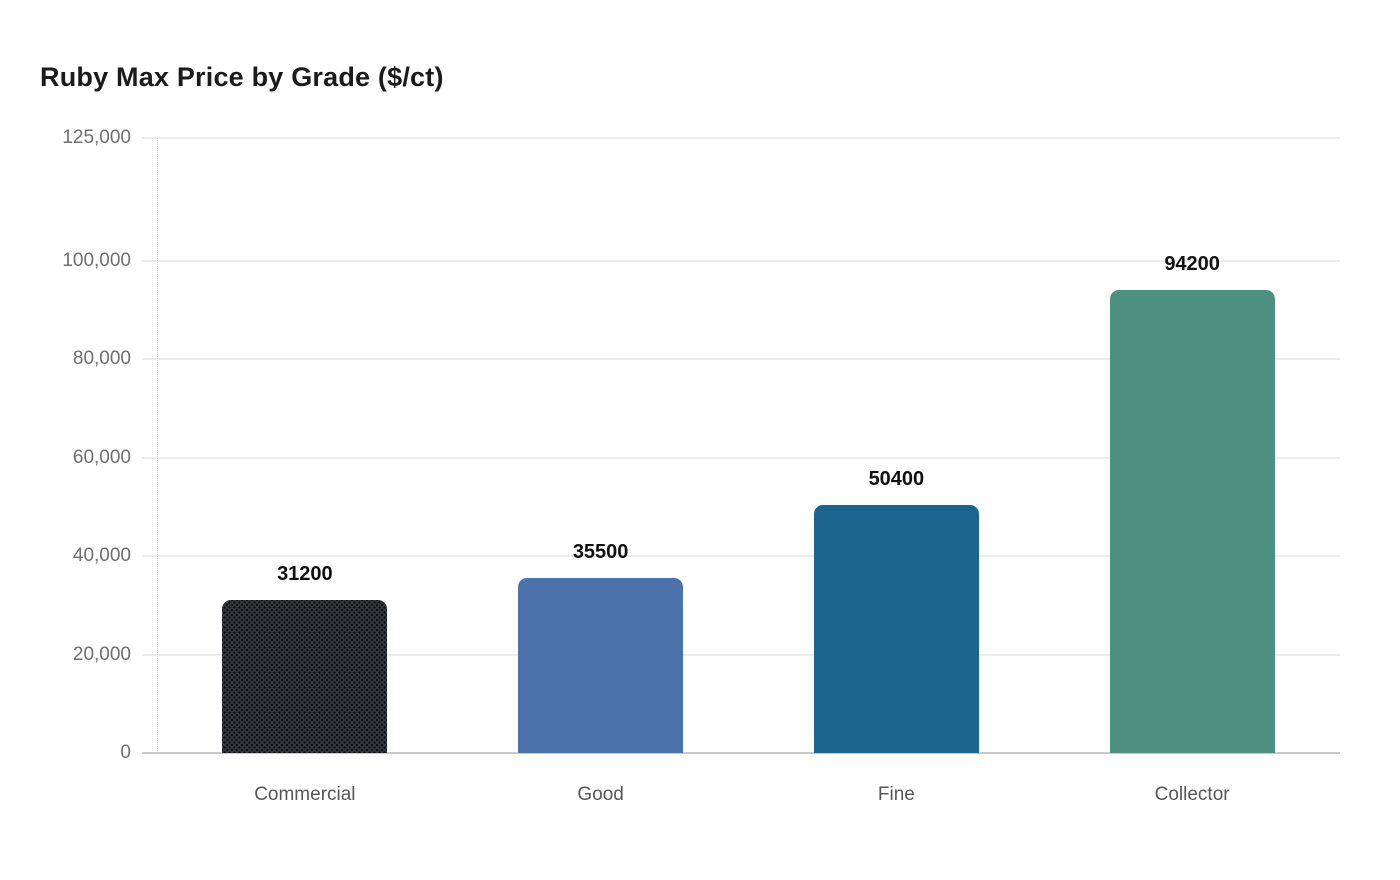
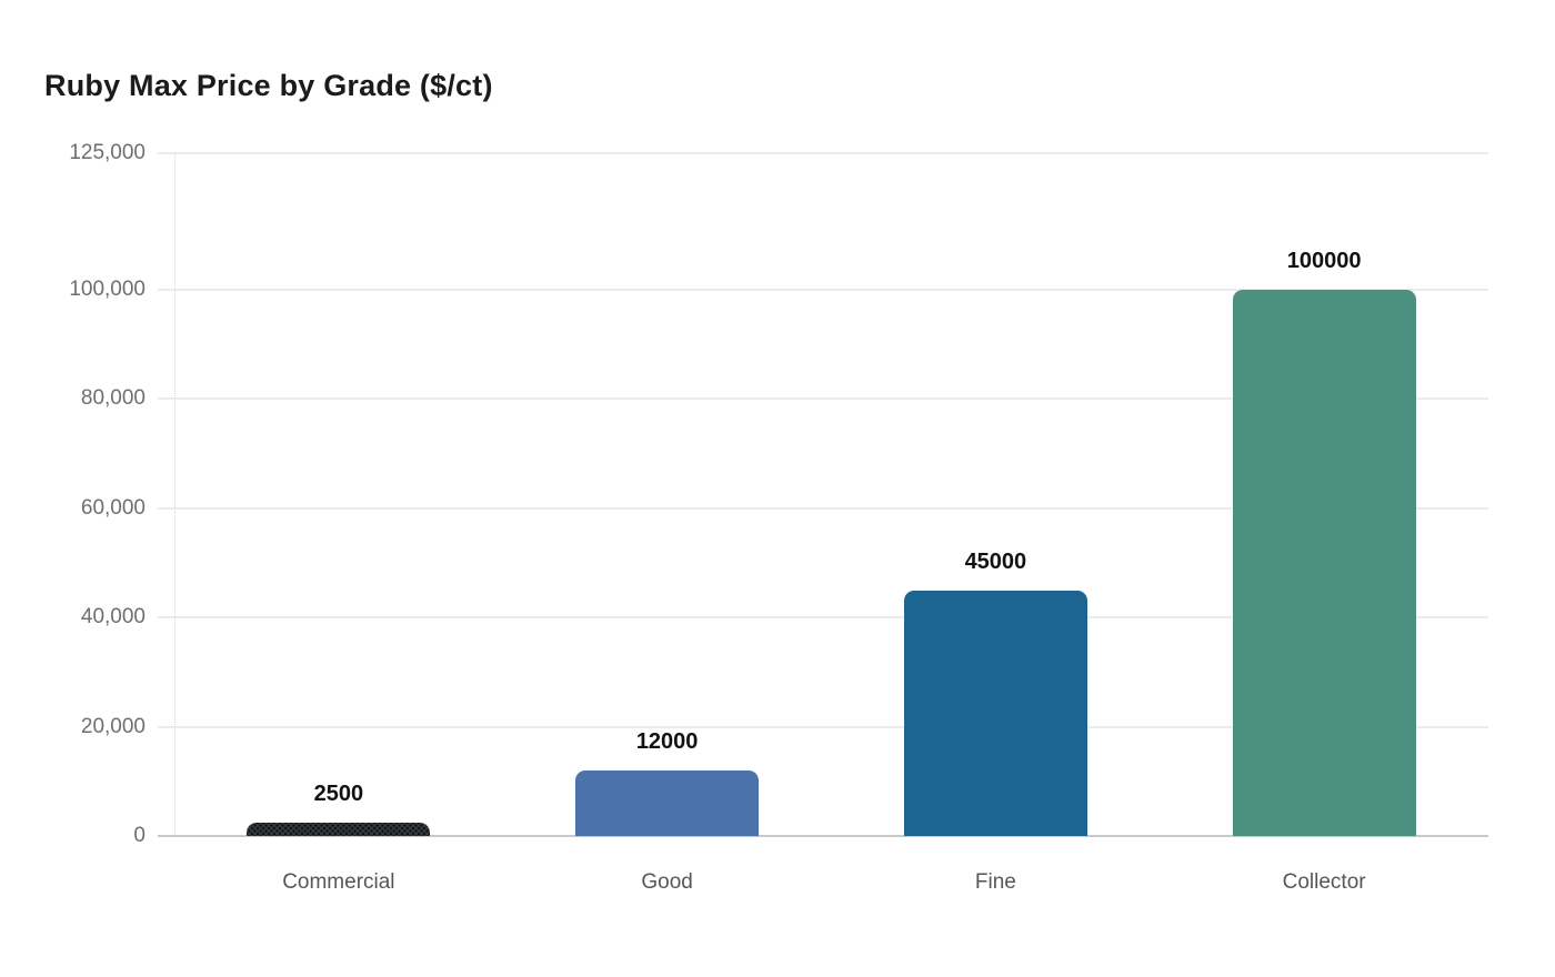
Commercial: 31200 -> 2500
Good: 35500 -> 12000
Fine: 50400 -> 45000
Collector: 94200 -> 100000
